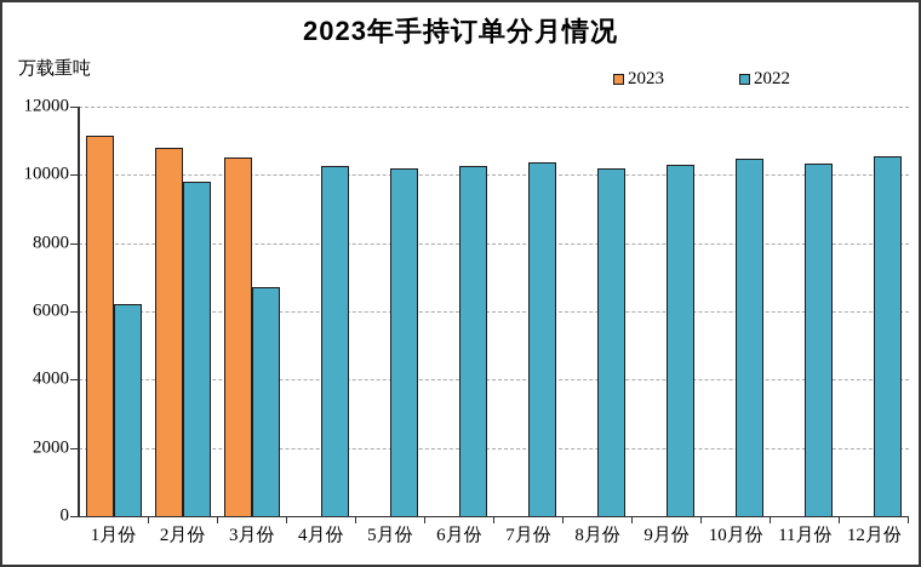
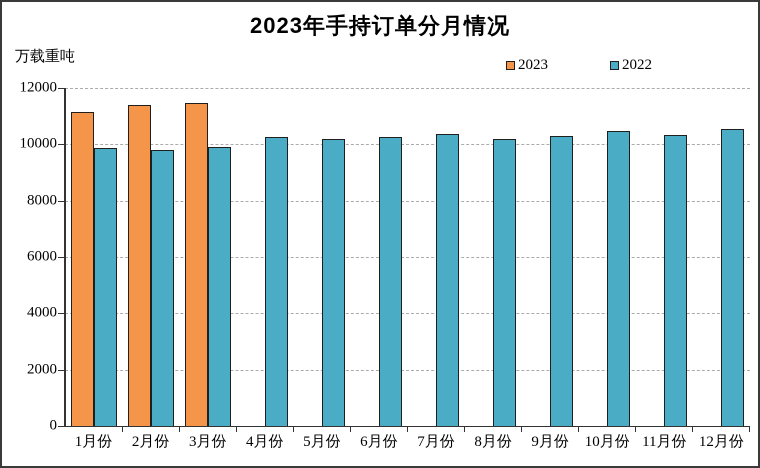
2022/1月份: 6200 -> 9900
2023/2月份: 10800 -> 11400
2023/3月份: 10500 -> 11500
2022/3月份: 6700 -> 9900
